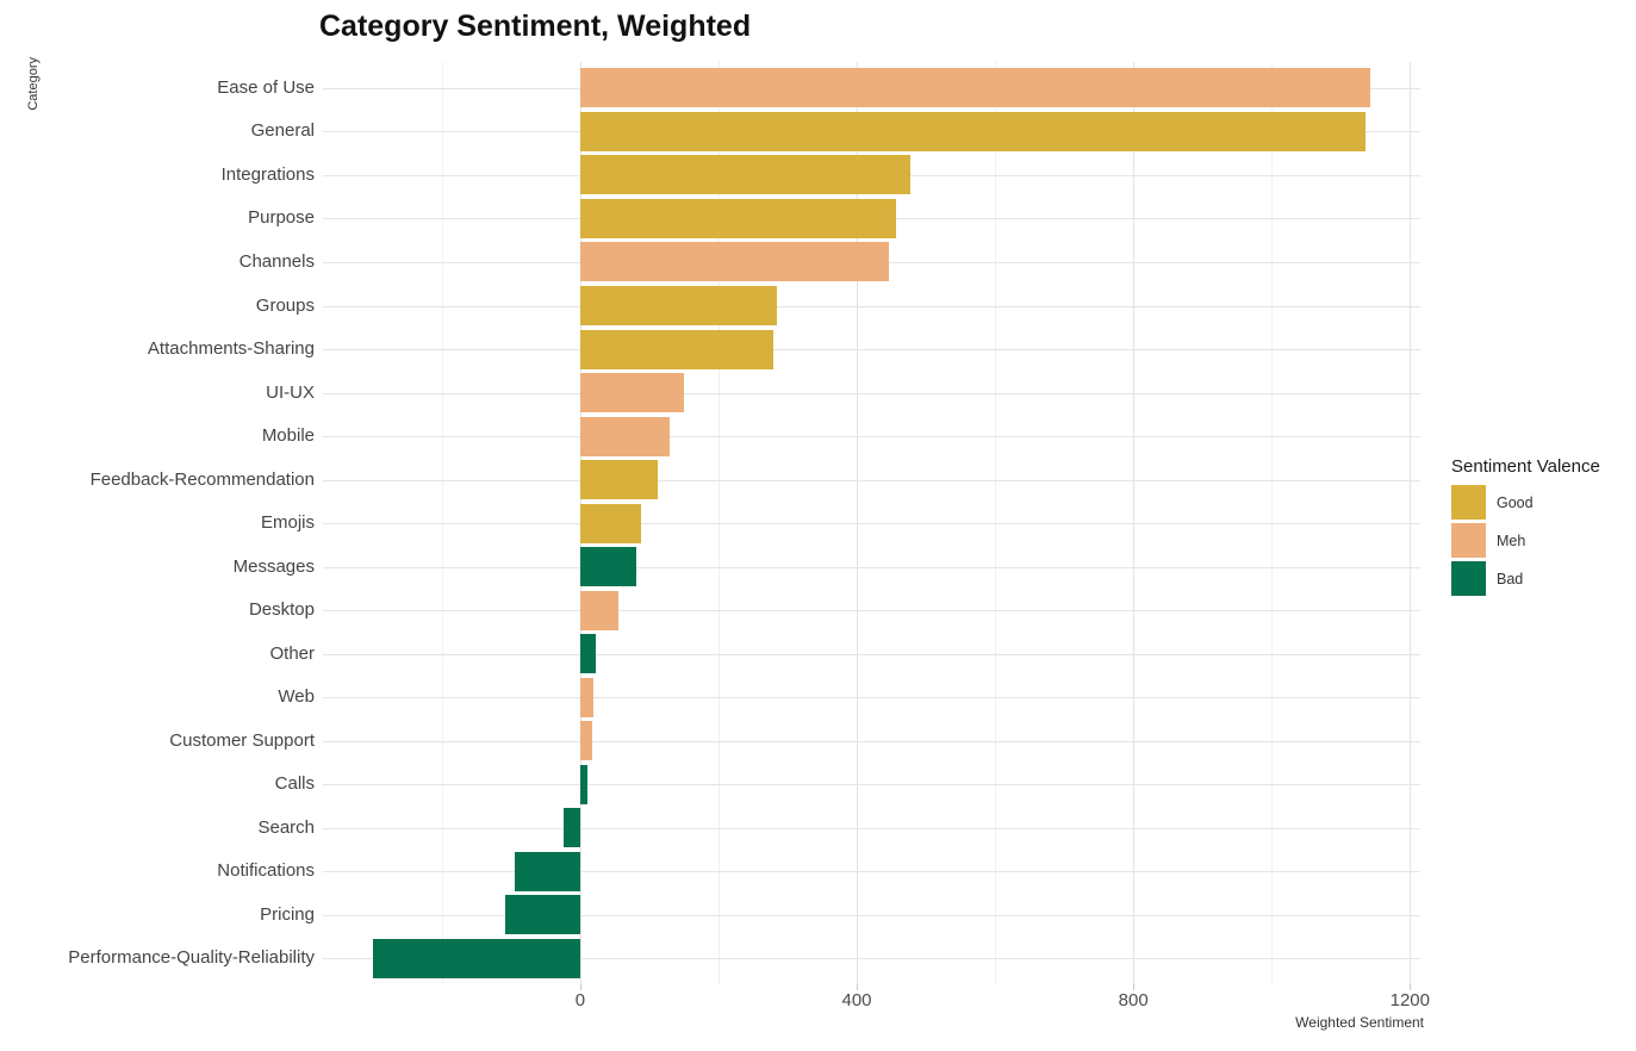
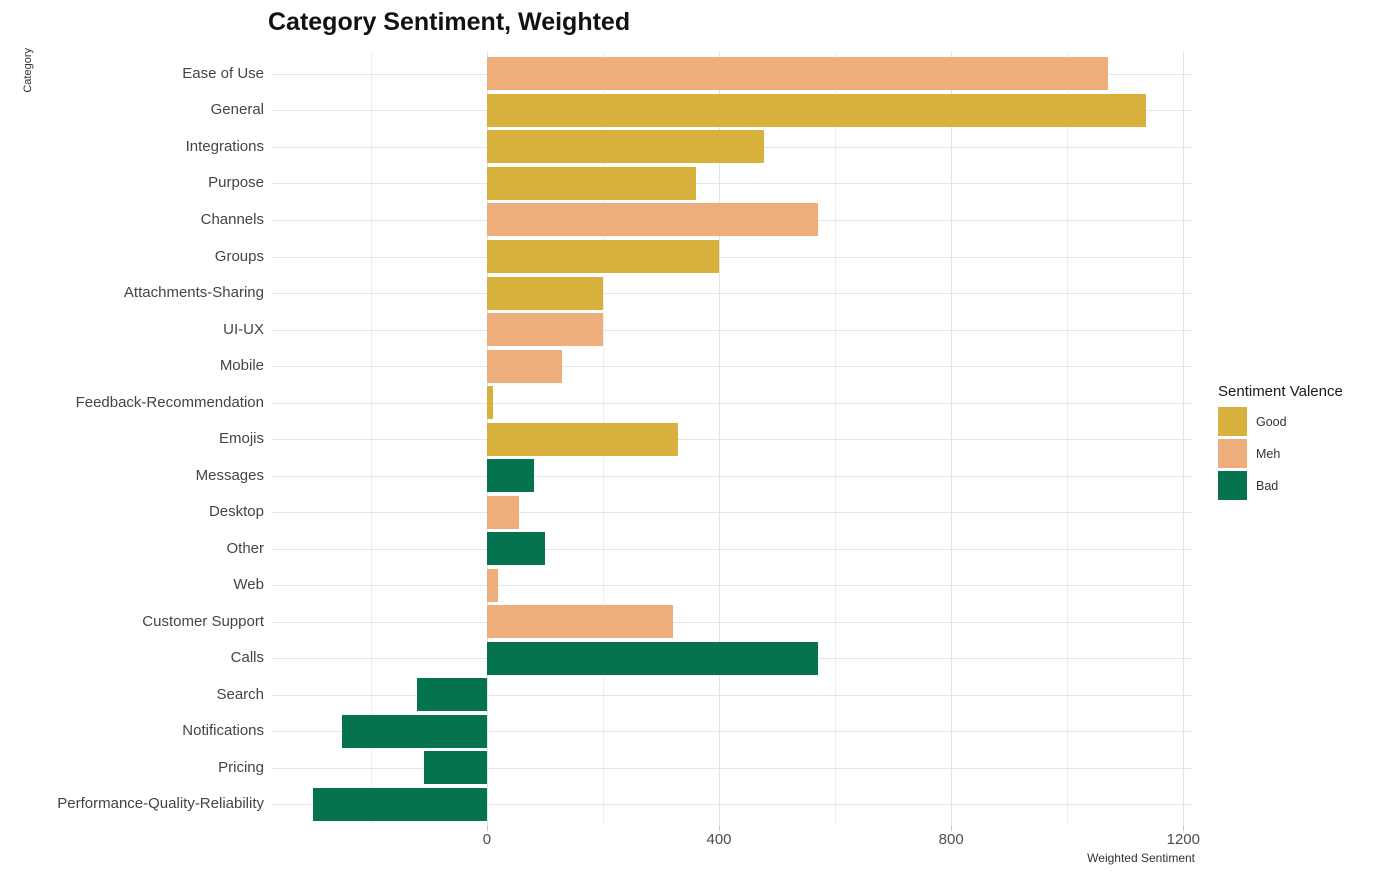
Ease of Use: 1140 -> 1070
Purpose: 460 -> 360
Channels: 450 -> 570
Groups: 280 -> 400
Attachments-Sharing: 280 -> 200
UI-UX: 150 -> 200
Feedback-Recommendation: 110 -> 10
Emojis: 90 -> 330
Other: 20 -> 100
Customer Support: 20 -> 320
Calls: 10 -> 570
Search: -20 -> -120
Notifications: -100 -> -250
